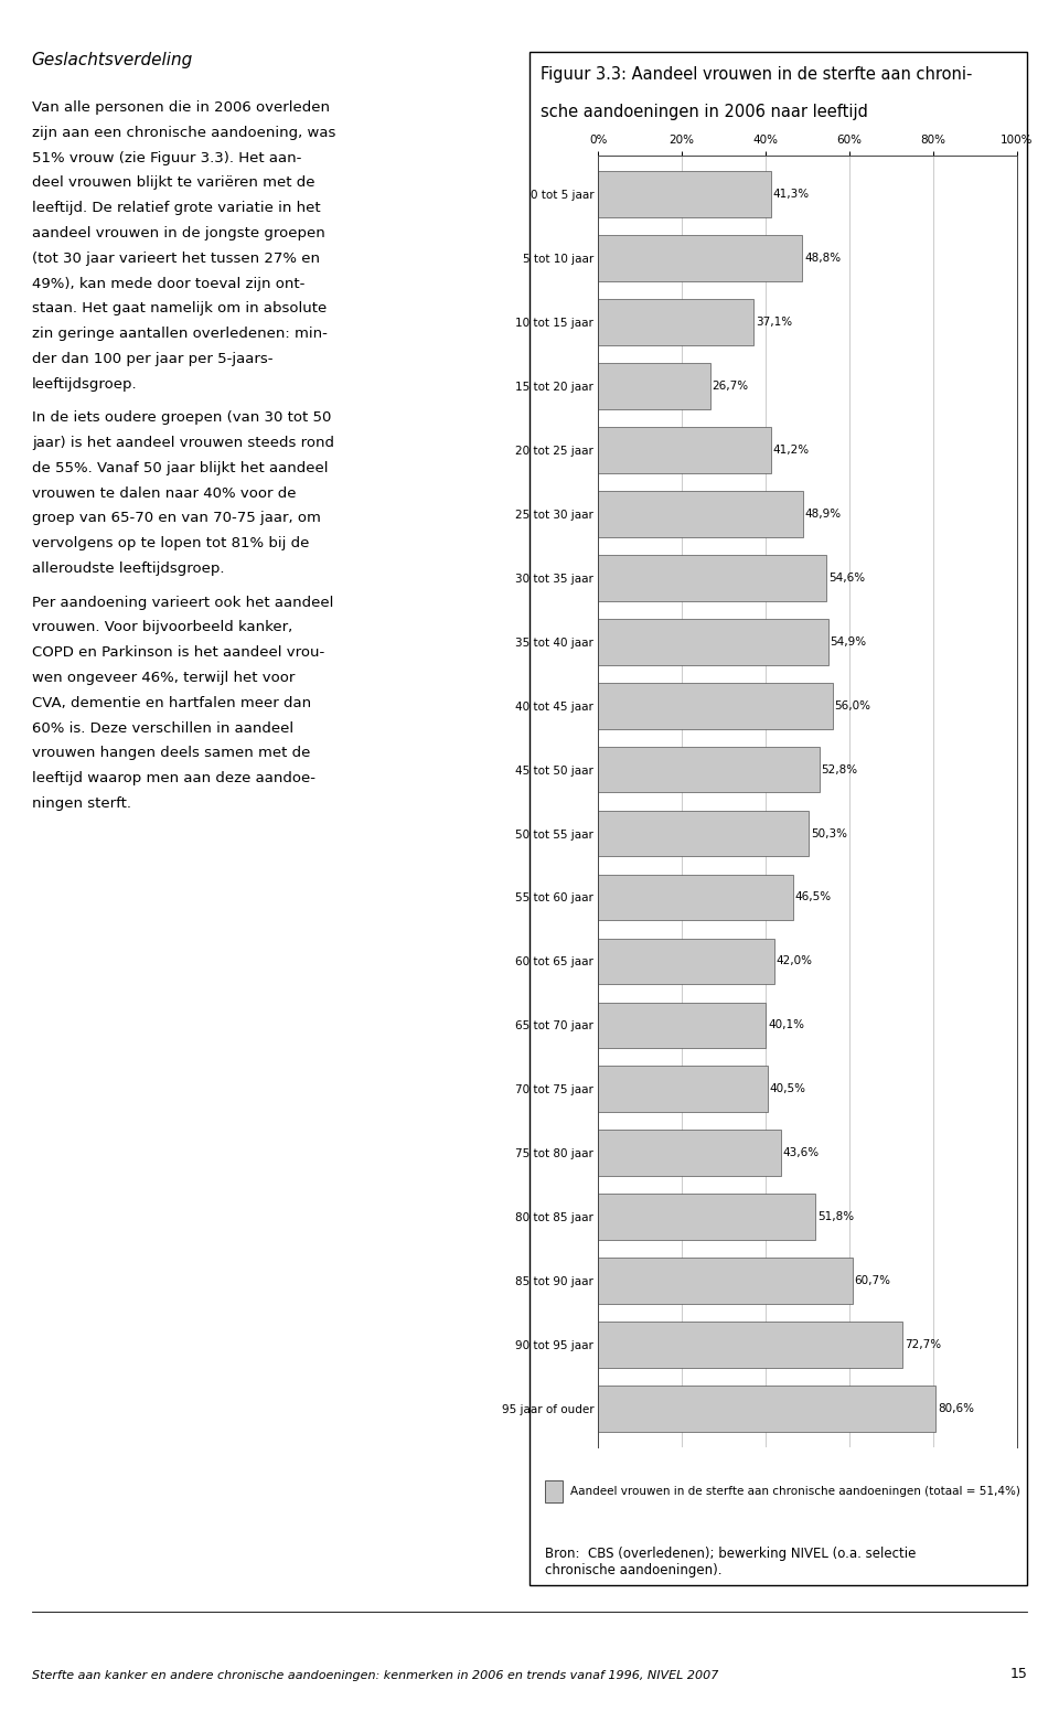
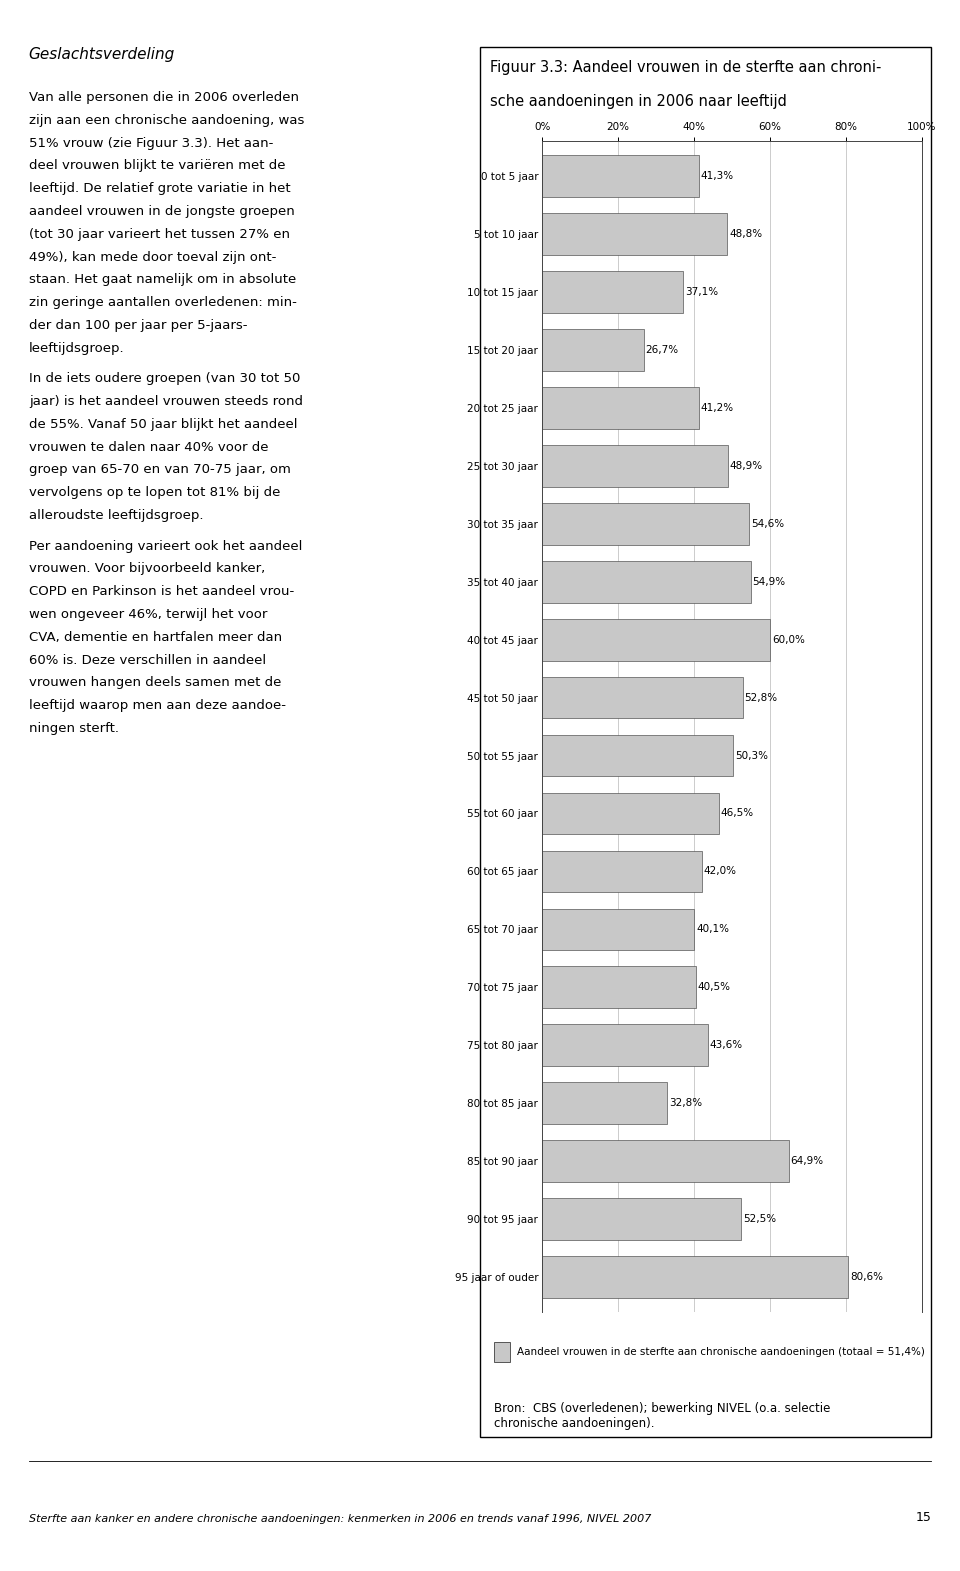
40 tot 45 jaar: 56,0% -> 60,0%
80 tot 85 jaar: 51,8% -> 32,8%
85 tot 90 jaar: 60,7% -> 64,9%
90 tot 95 jaar: 72,7% -> 52,5%
